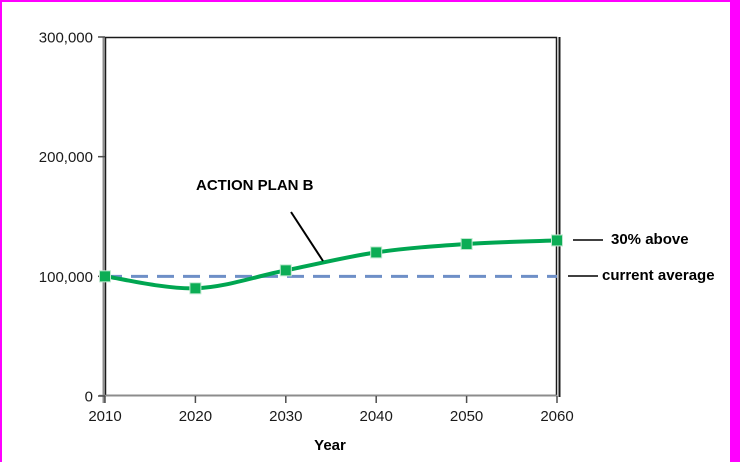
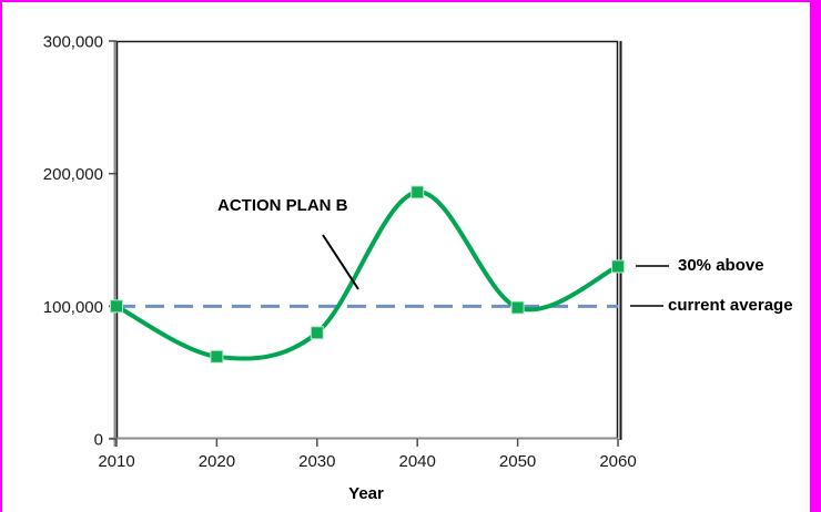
2020: 90000 -> 62000
2030: 105000 -> 80000
2040: 120000 -> 186000
2050: 127000 -> 99000
